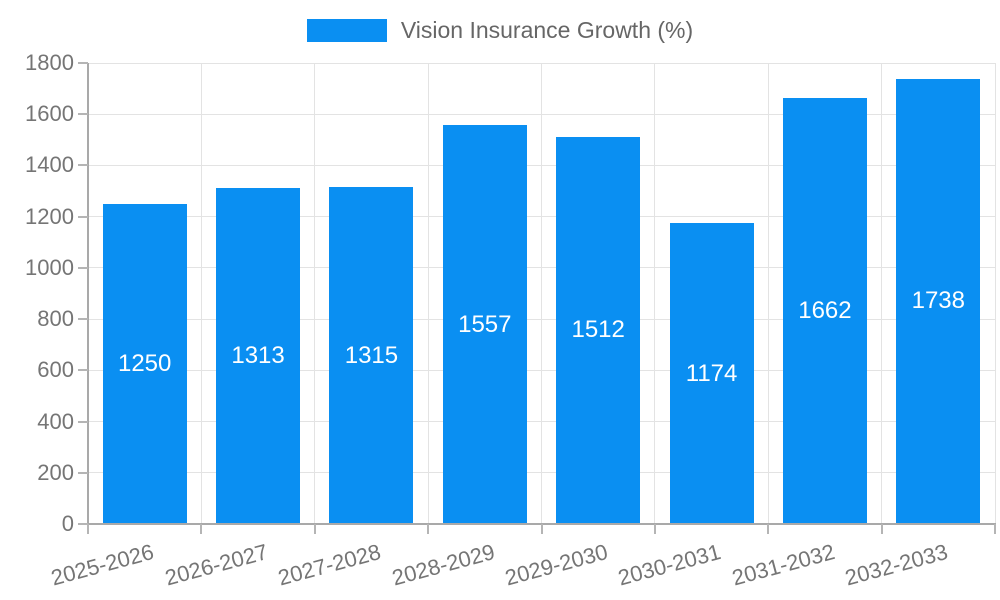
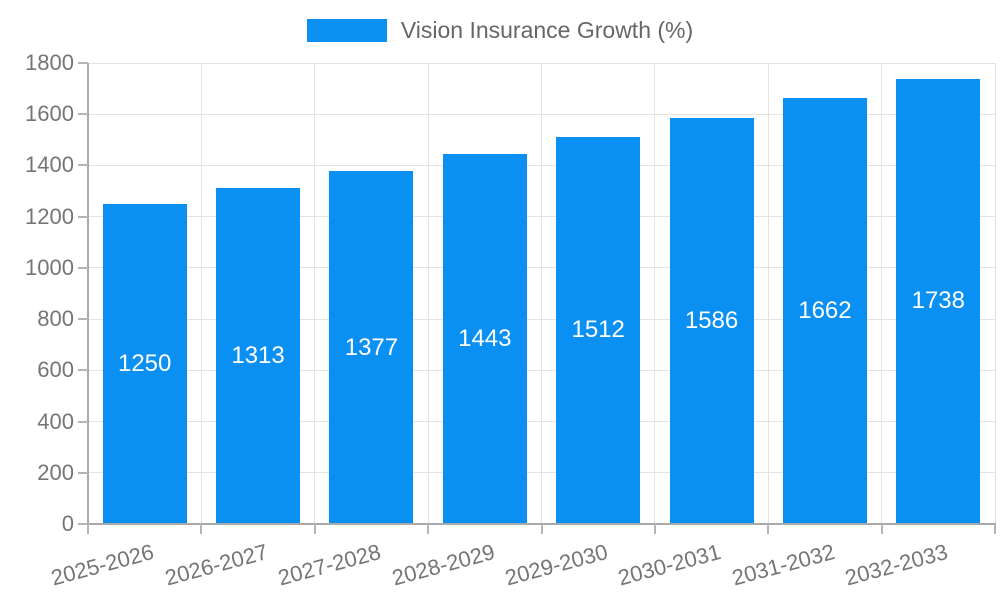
2027-2028: 1315 -> 1377
2028-2029: 1557 -> 1443
2030-2031: 1174 -> 1586
